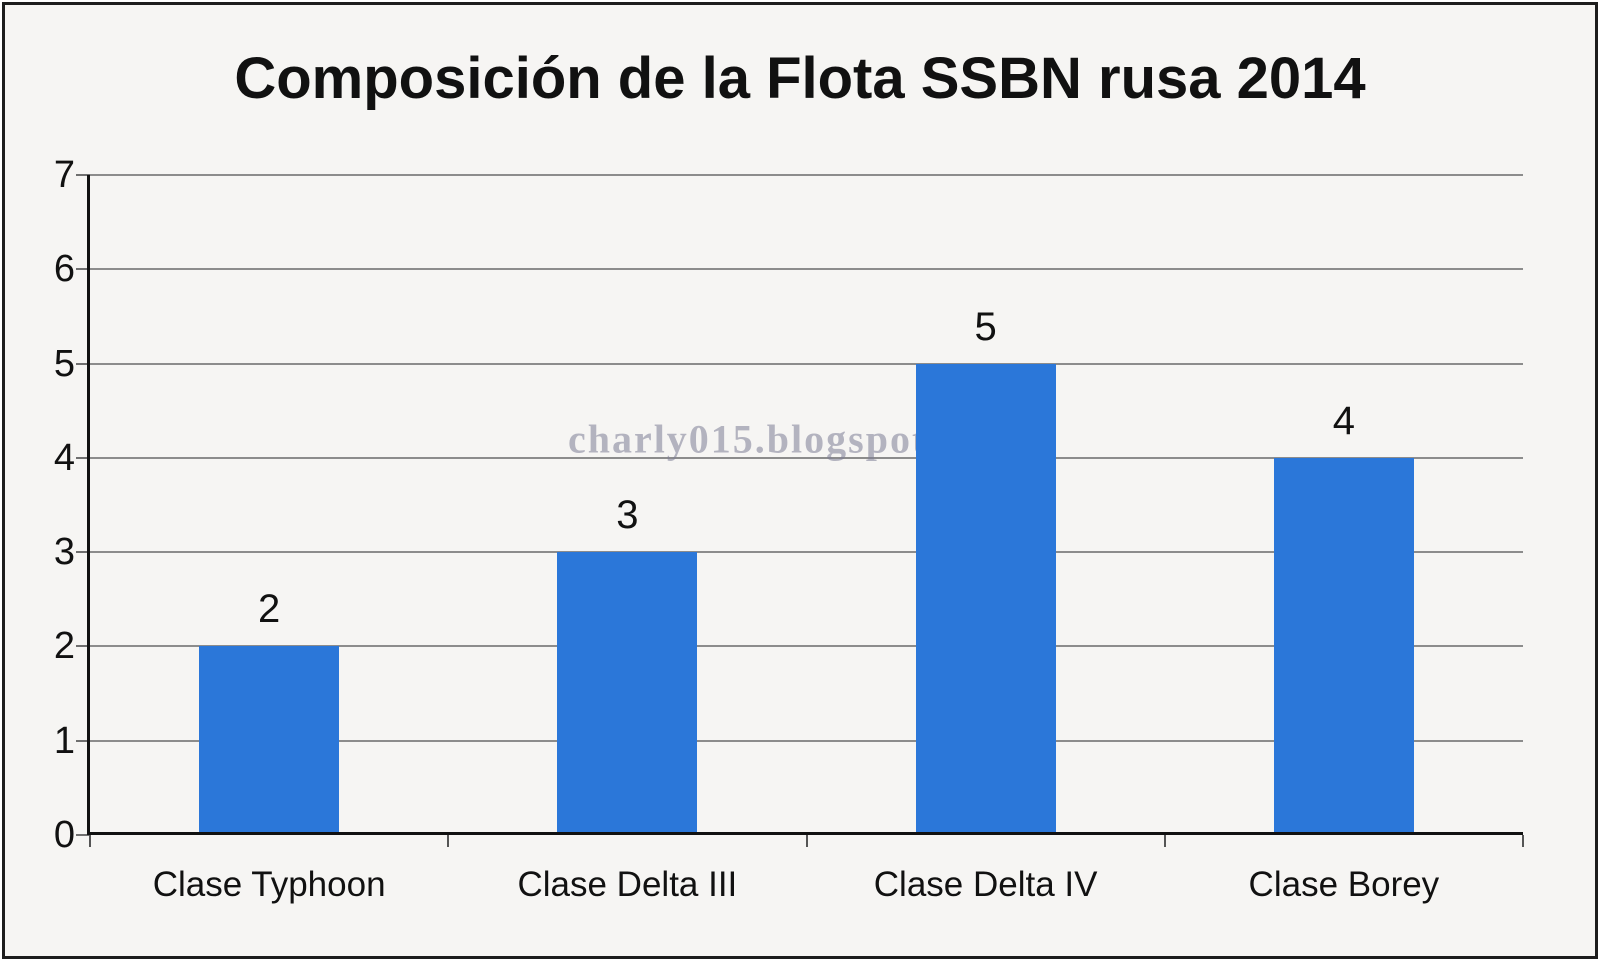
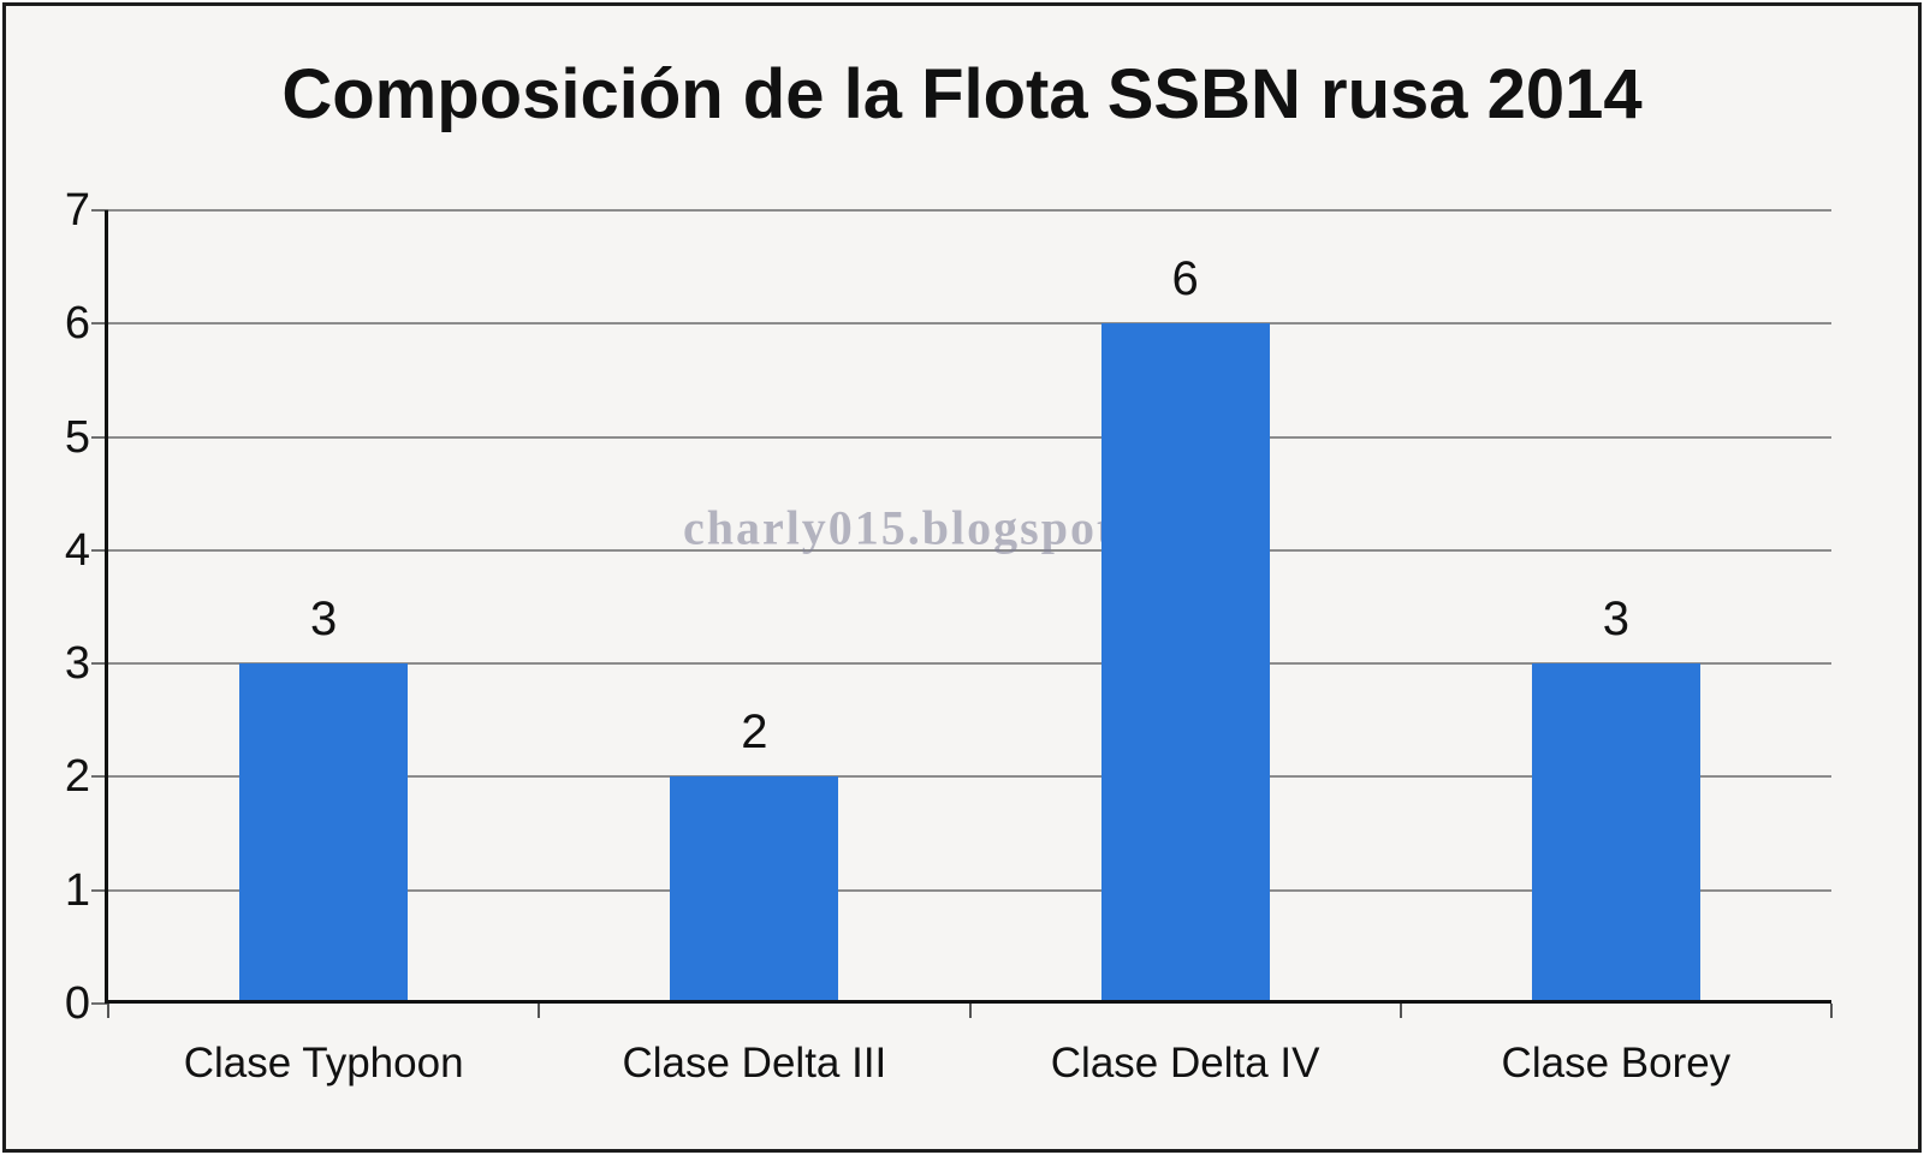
Clase Typhoon: 2 -> 3
Clase Delta III: 3 -> 2
Clase Delta IV: 5 -> 6
Clase Borey: 4 -> 3
